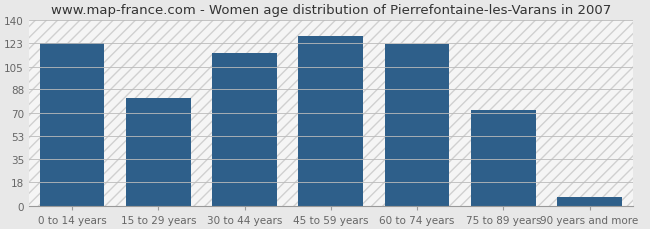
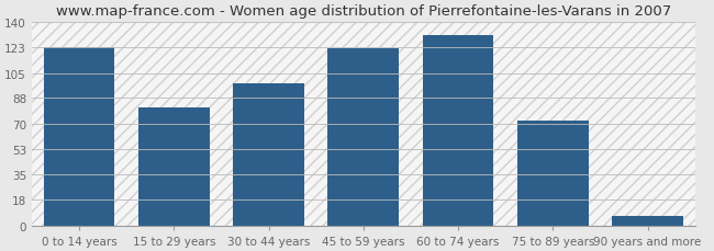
30 to 44 years: 115 -> 98
45 to 59 years: 128 -> 122
60 to 74 years: 122 -> 131
